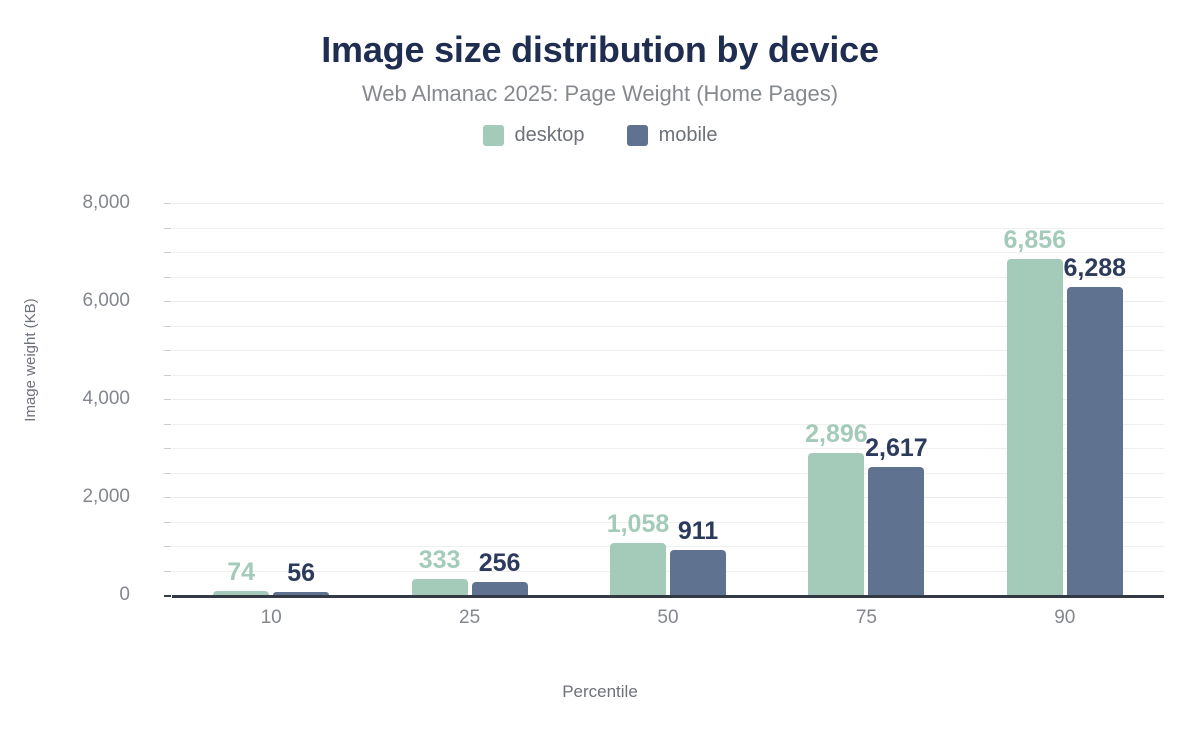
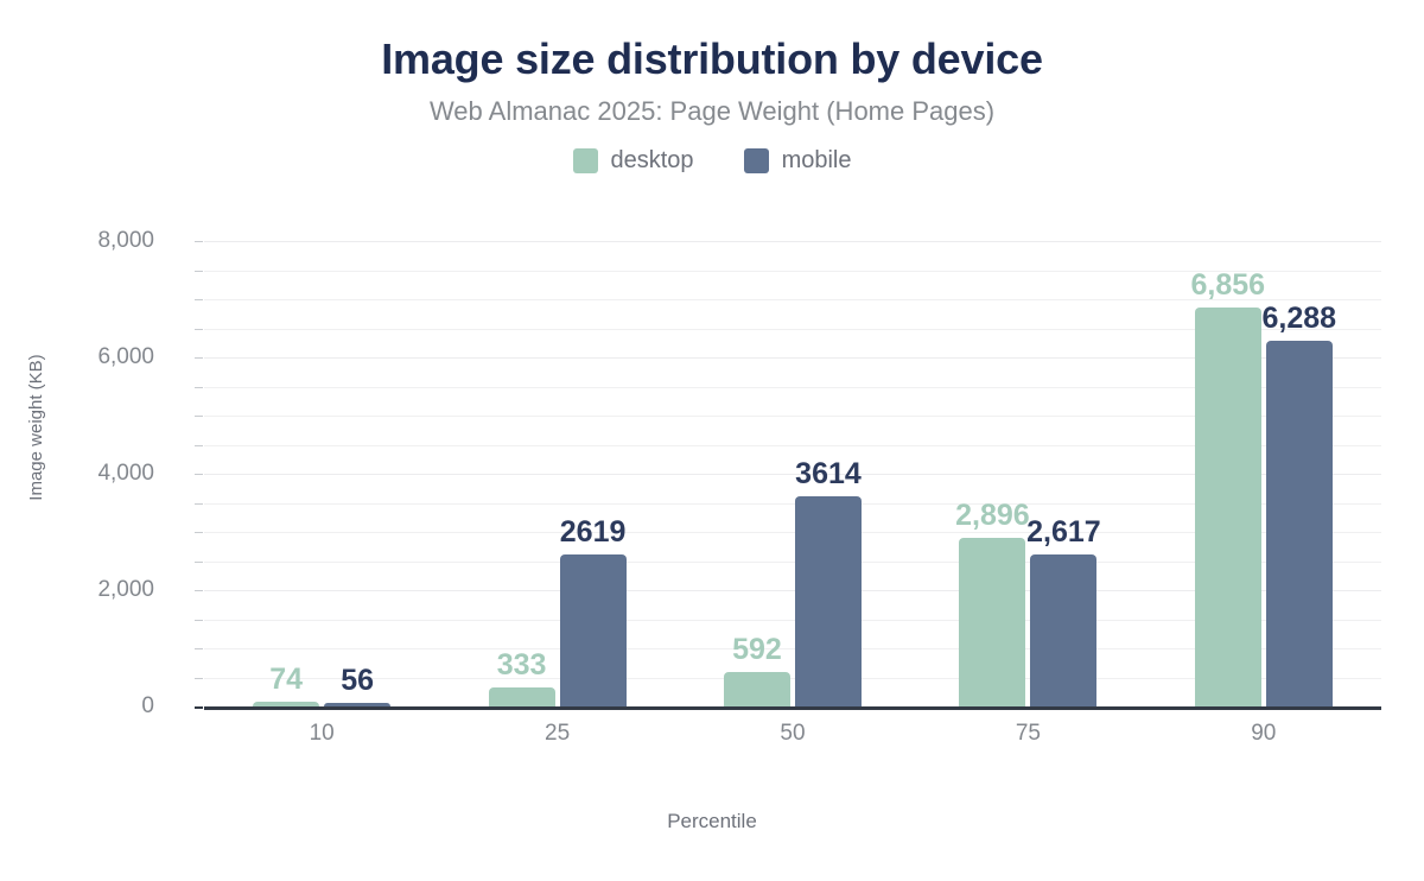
mobile/25: 256 -> 2619
desktop/50: 1,058 -> 592
mobile/50: 911 -> 3614
